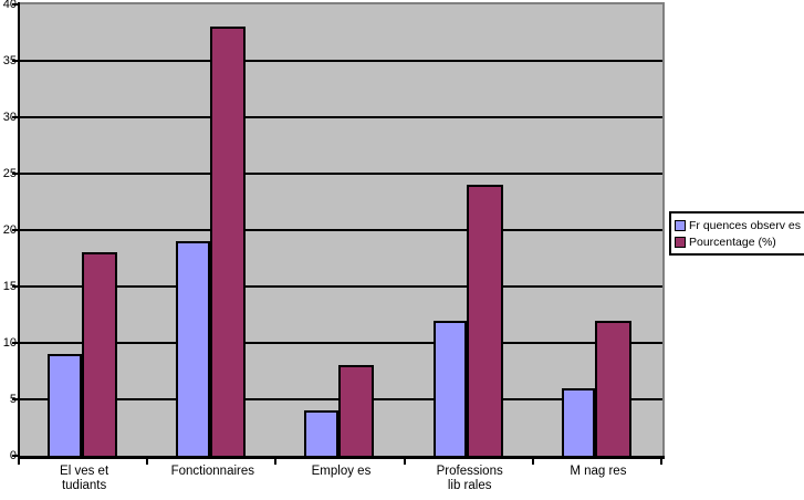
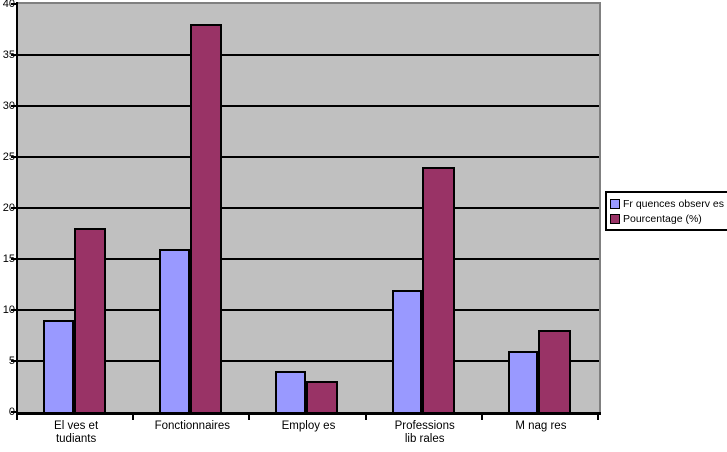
Fr quences observ es/Fonctionnaires: 19 -> 16
Pourcentage (%)/Employ es: 8 -> 3
Pourcentage (%)/M nag res: 12 -> 8
